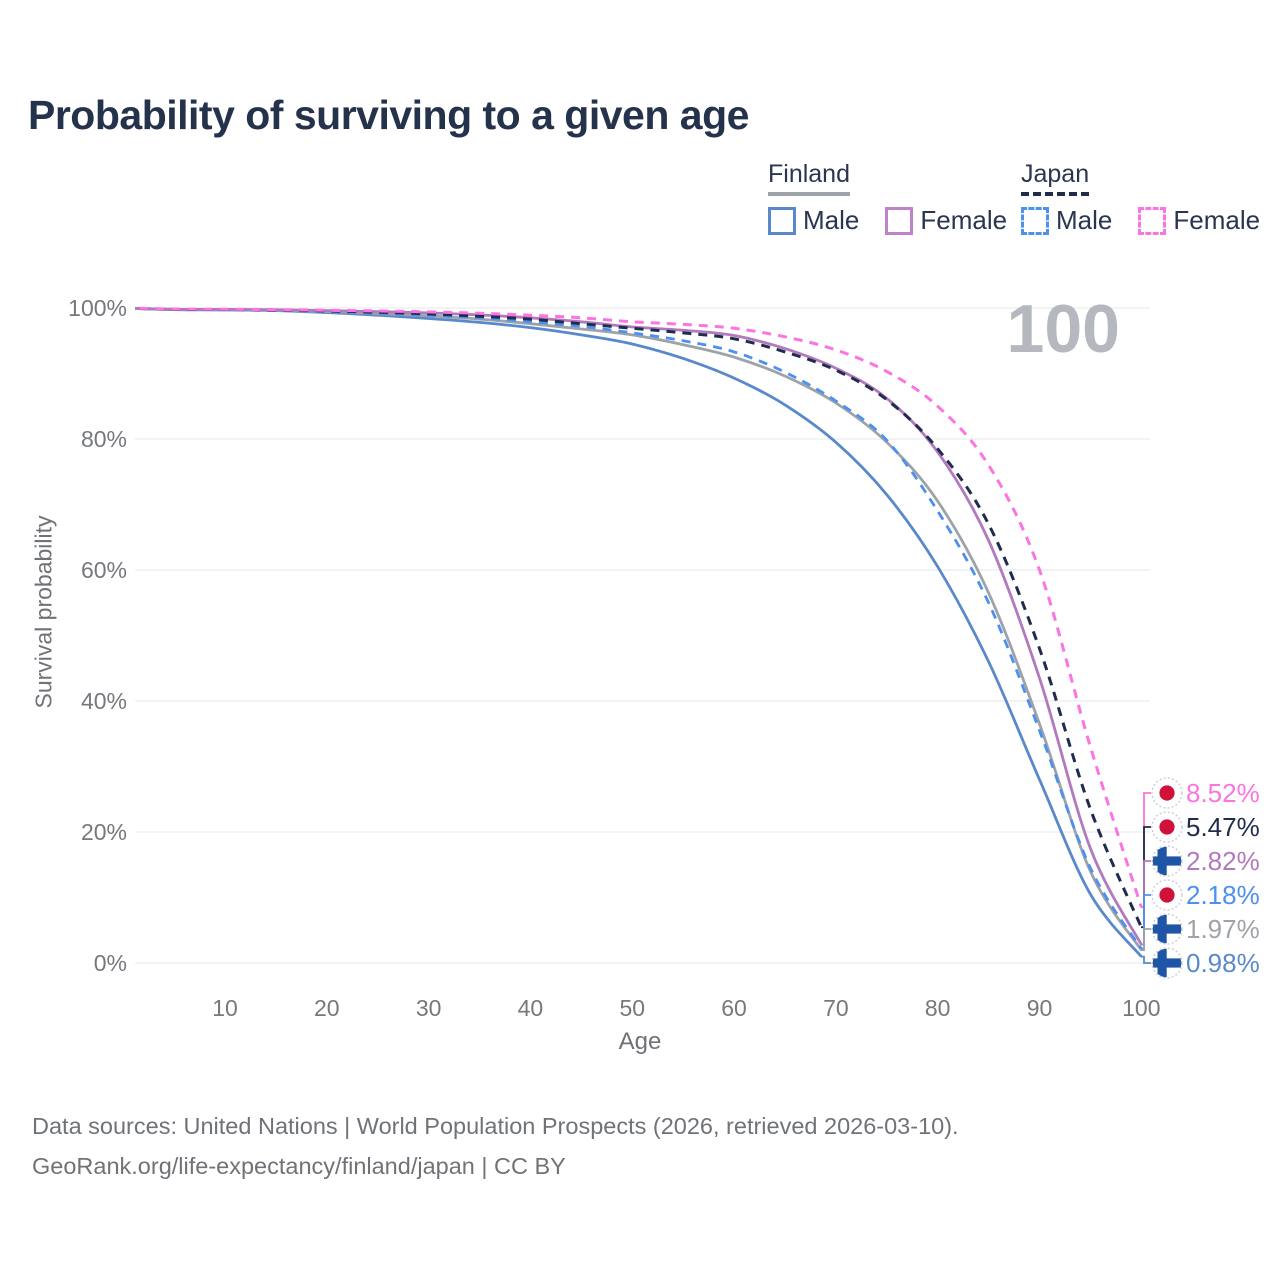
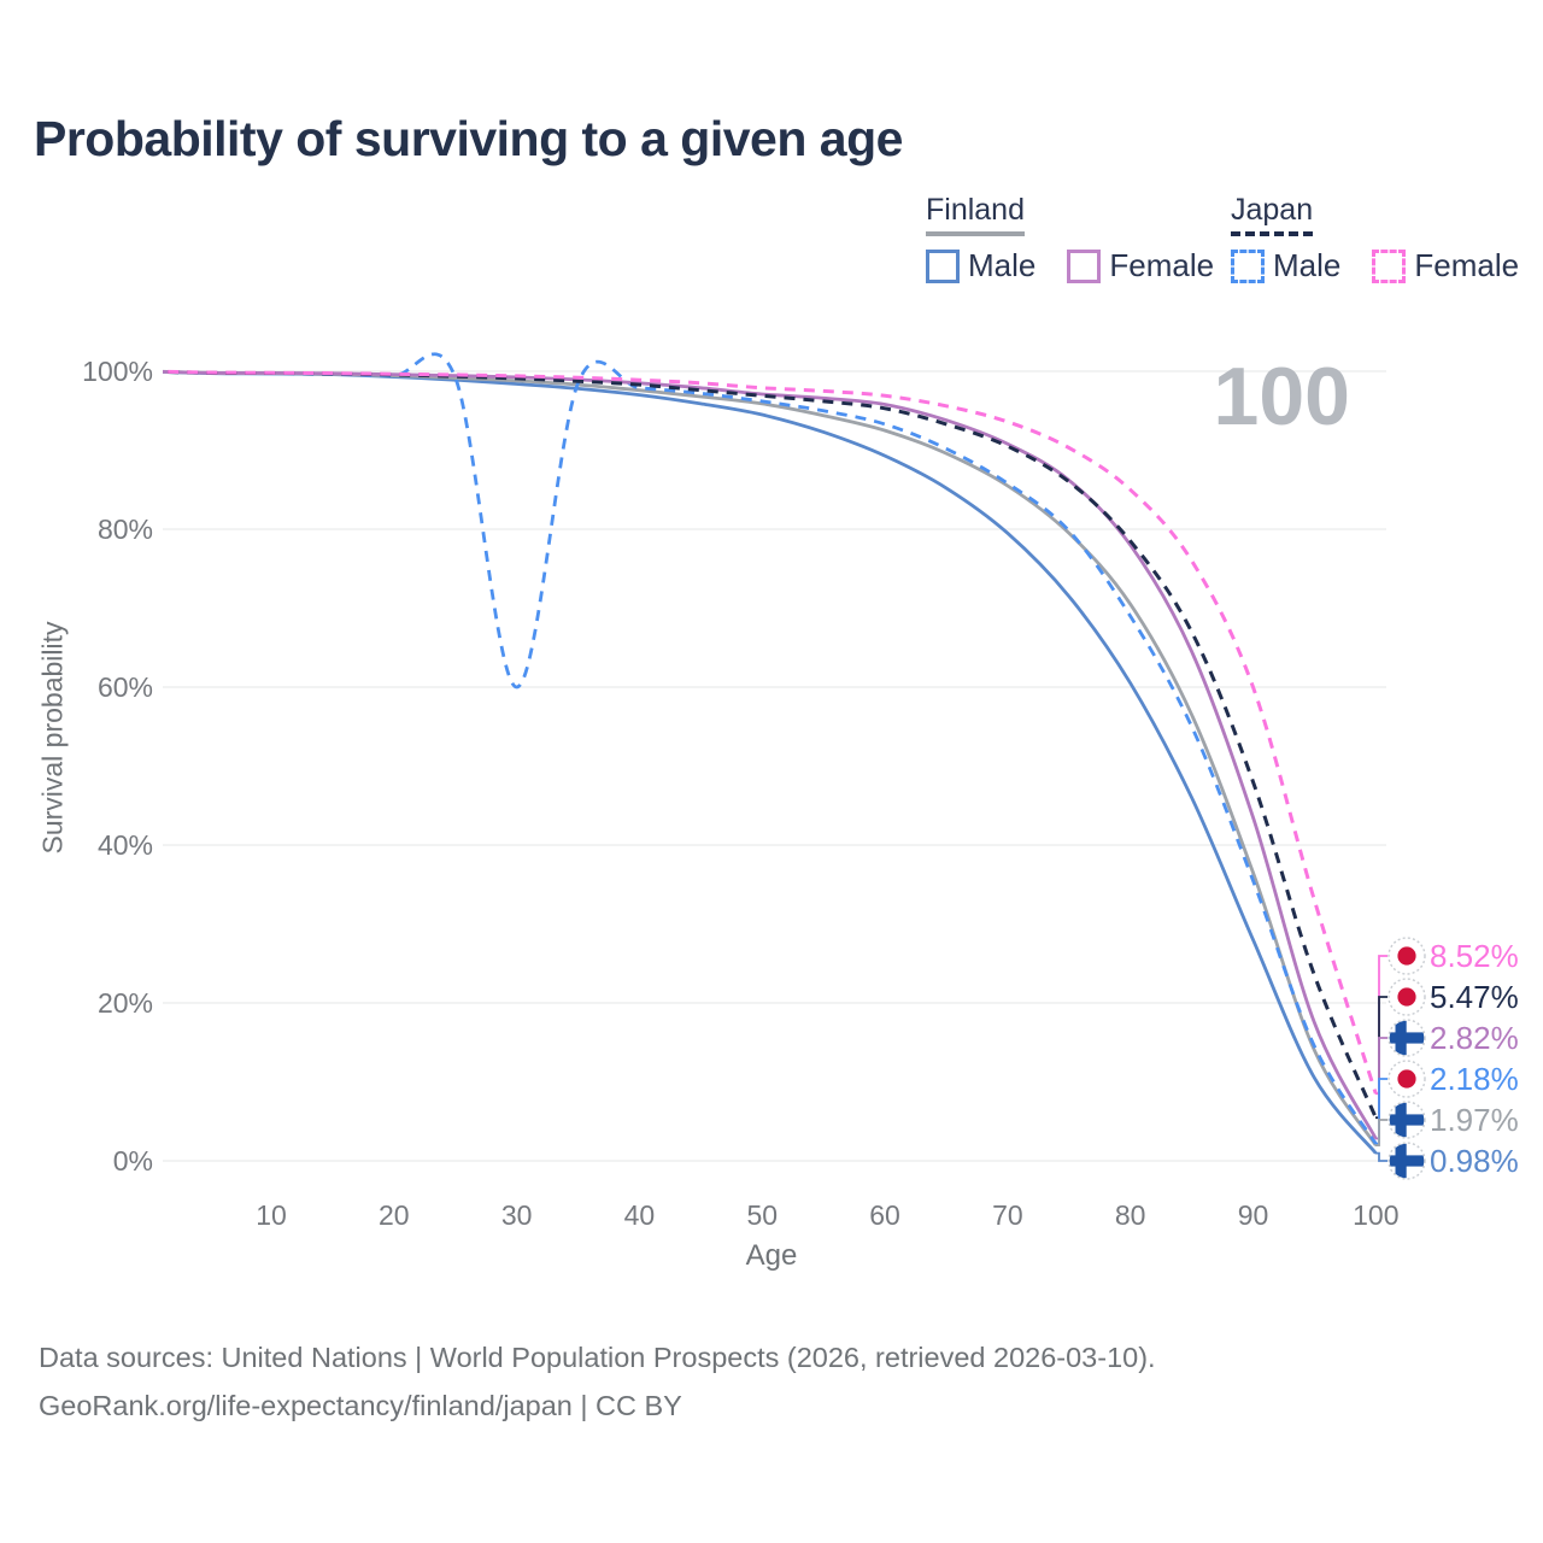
Japan Male/30: 99% -> 60%
